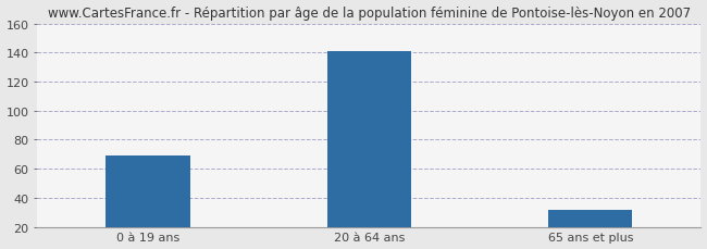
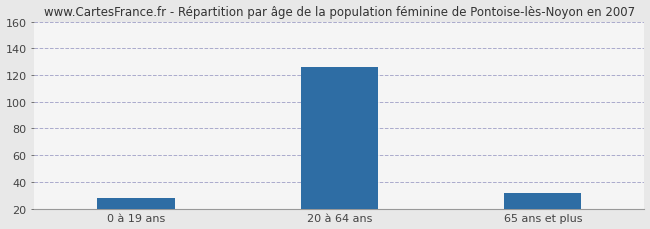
0 à 19 ans: 69 -> 28
20 à 64 ans: 141 -> 126
